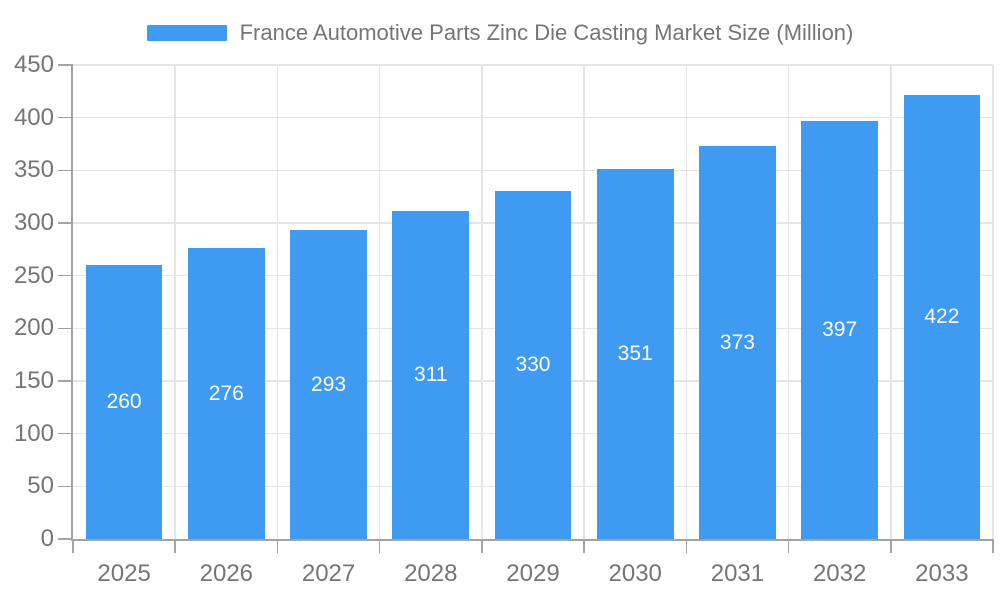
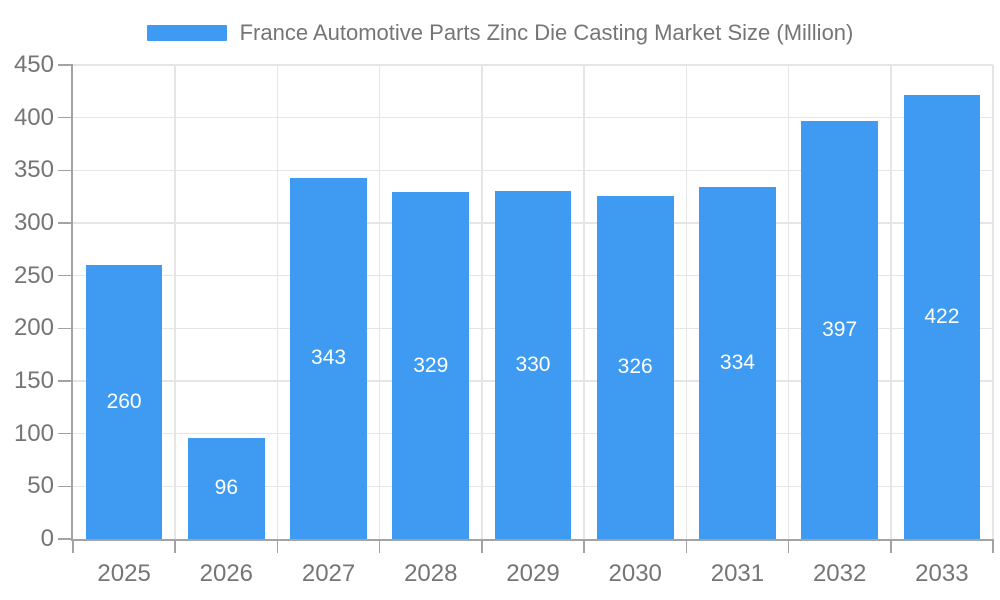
2026: 276 -> 96
2027: 293 -> 343
2028: 311 -> 329
2030: 351 -> 326
2031: 373 -> 334
